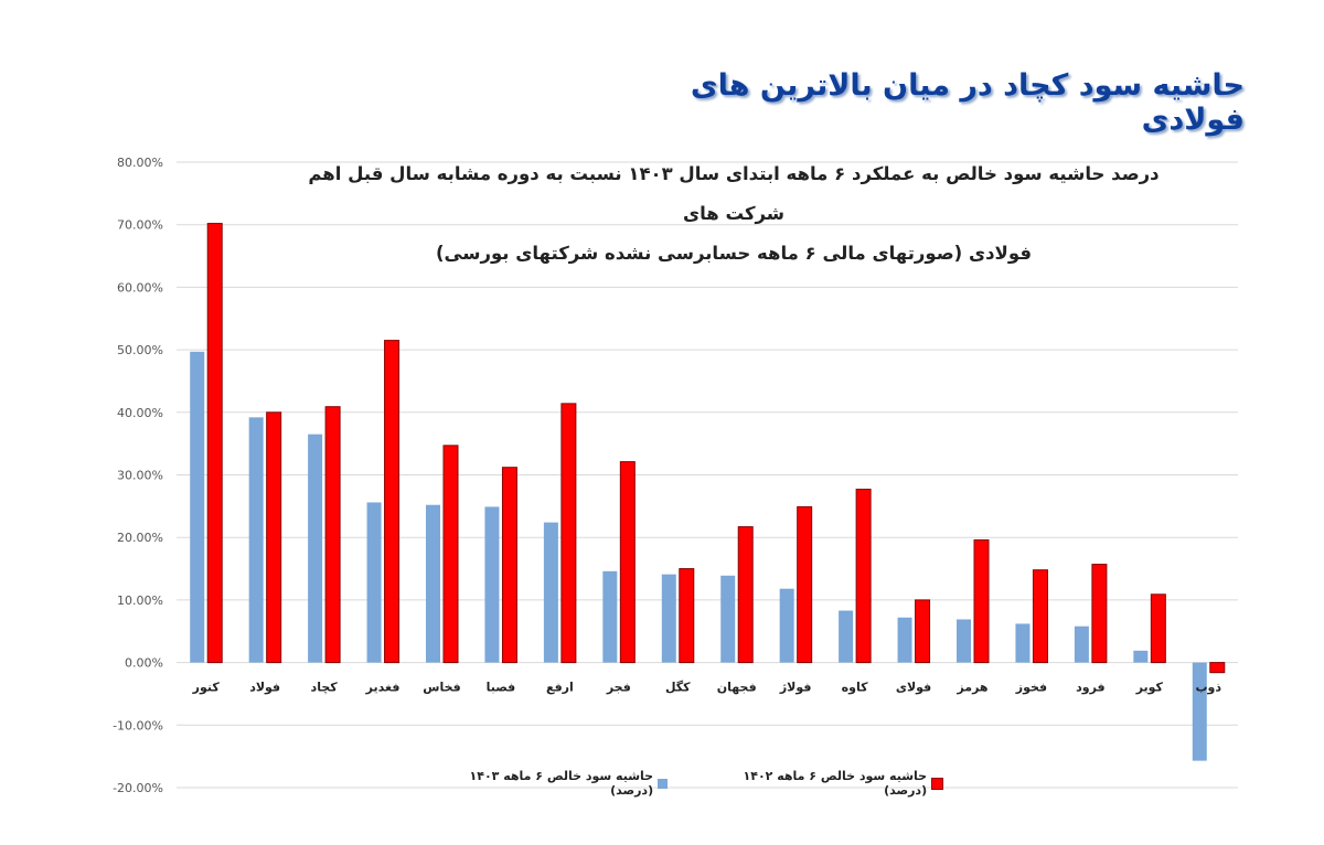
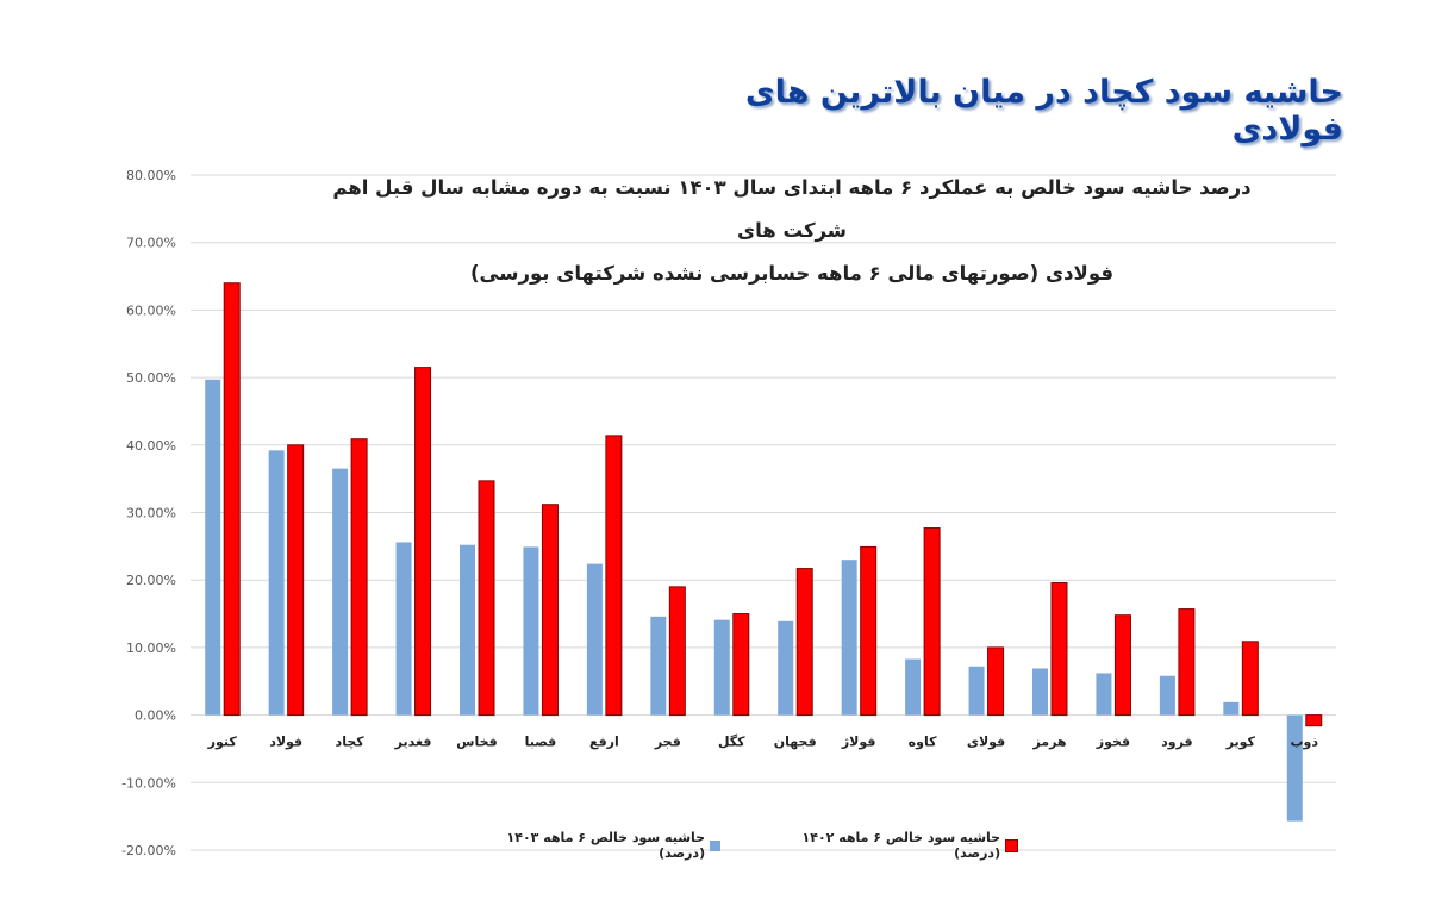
حاشیه سود خالص ۶ ماهه ۱۴۰۲ (درصد)/کنور: 70% -> 64%
حاشیه سود خالص ۶ ماهه ۱۴۰۲ (درصد)/فجر: 32% -> 19%
حاشیه سود خالص ۶ ماهه ۱۴۰۳ (درصد)/فولاژ: 12% -> 23%
